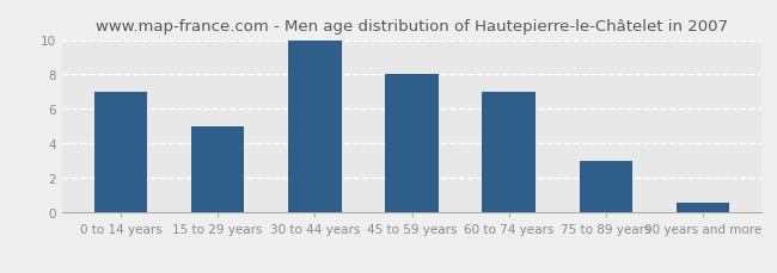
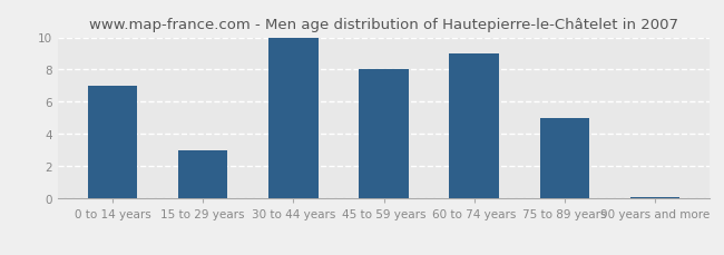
15 to 29 years: 5.0 -> 3.0
60 to 74 years: 7.0 -> 9.0
75 to 89 years: 3.0 -> 5.0
90 years and more: 0.6 -> 0.1
